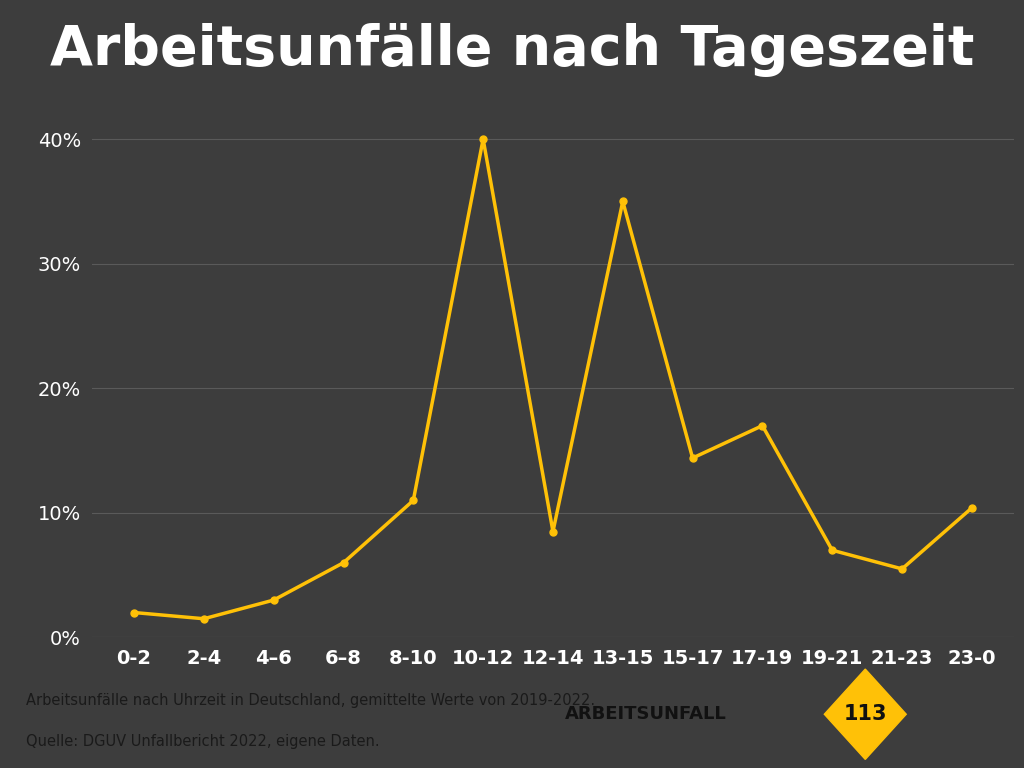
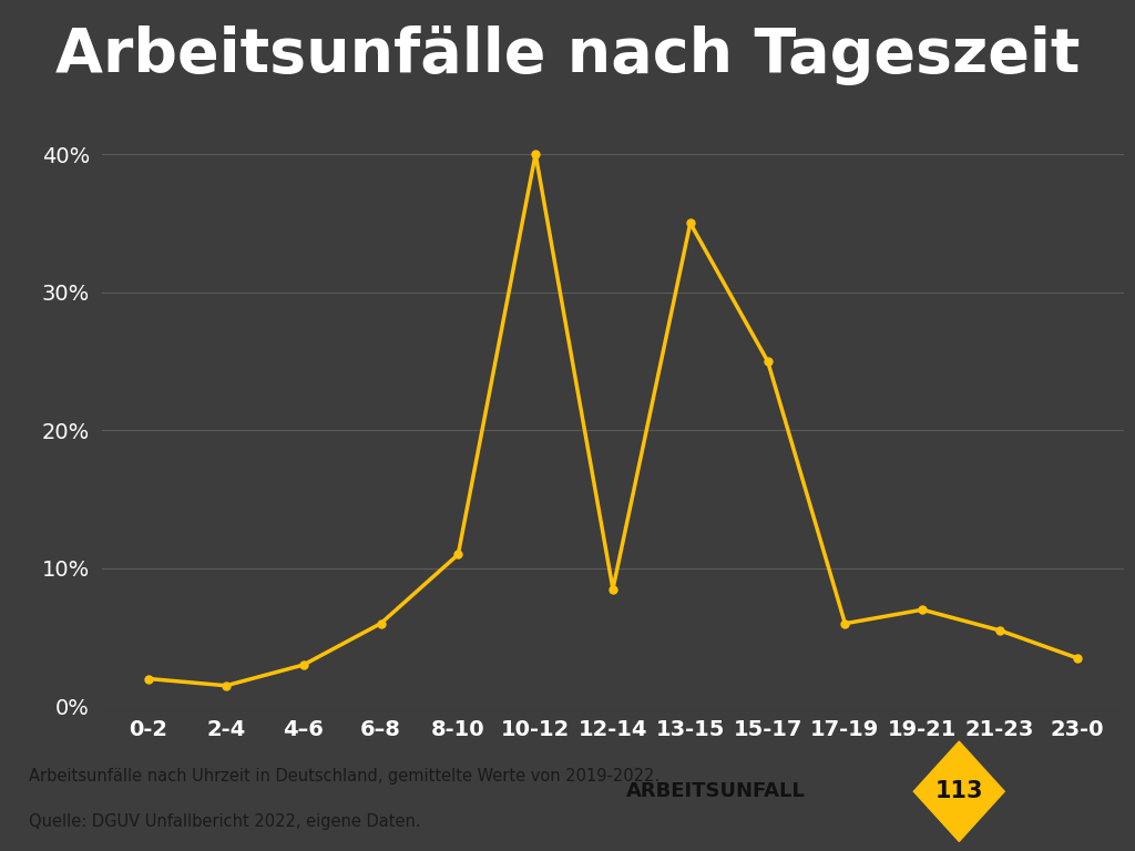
15-17: 14.4% -> 25.0%
17-19: 17.0% -> 6.0%
23-0: 10.4% -> 3.5%
